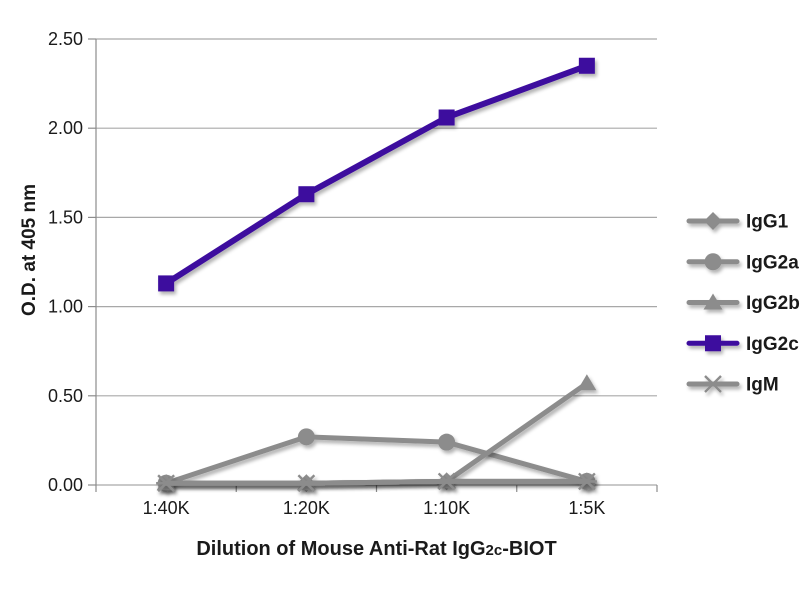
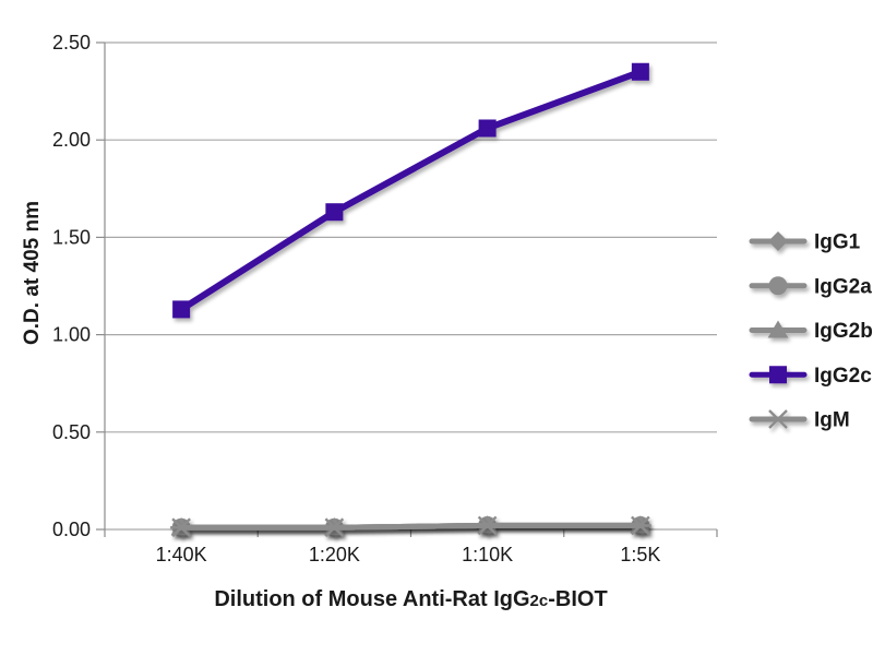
IgG2a/1:20K: 0.27 -> 0.01
IgG2a/1:10K: 0.24 -> 0.02
IgG2b/1:5K: 0.57 -> 0.02
